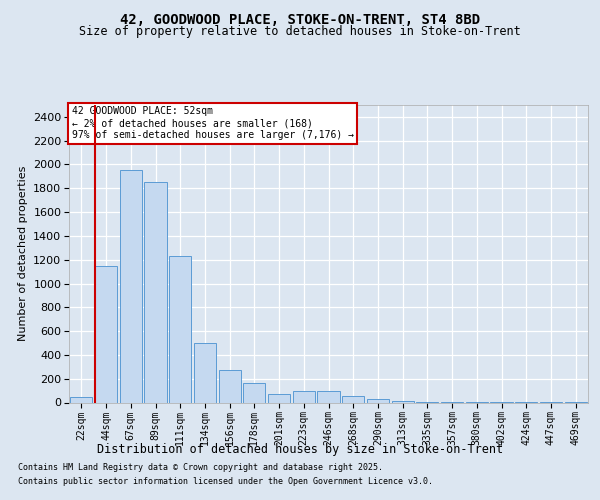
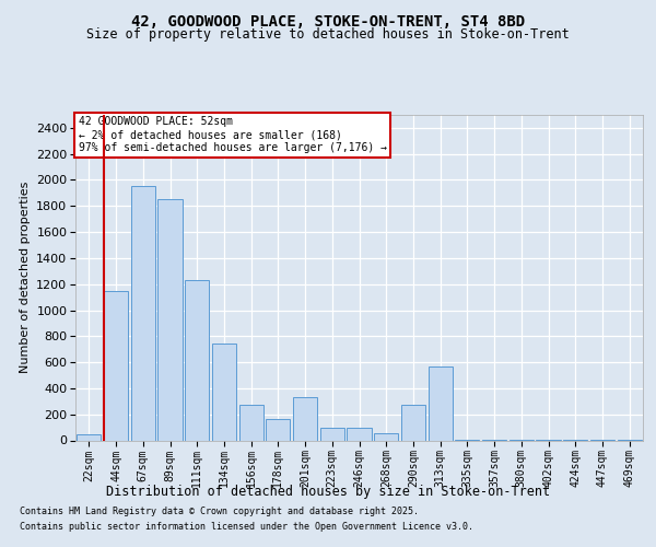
134sqm: 500 -> 740
201sqm: 80 -> 330
290sqm: 30 -> 270
313sqm: 10 -> 570
